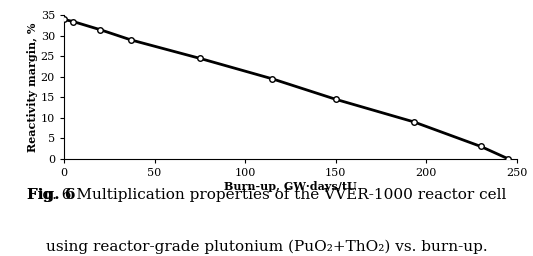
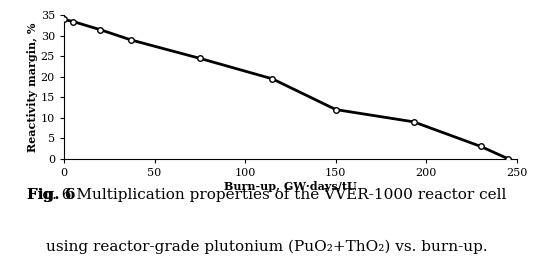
150: 14.5 -> 12.0
